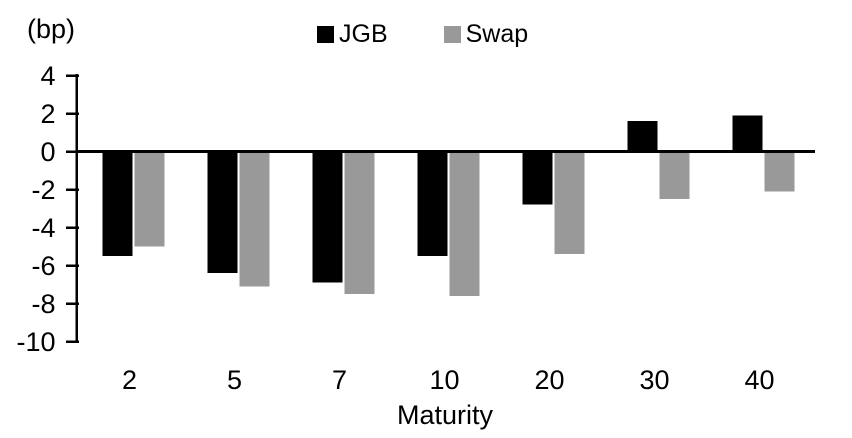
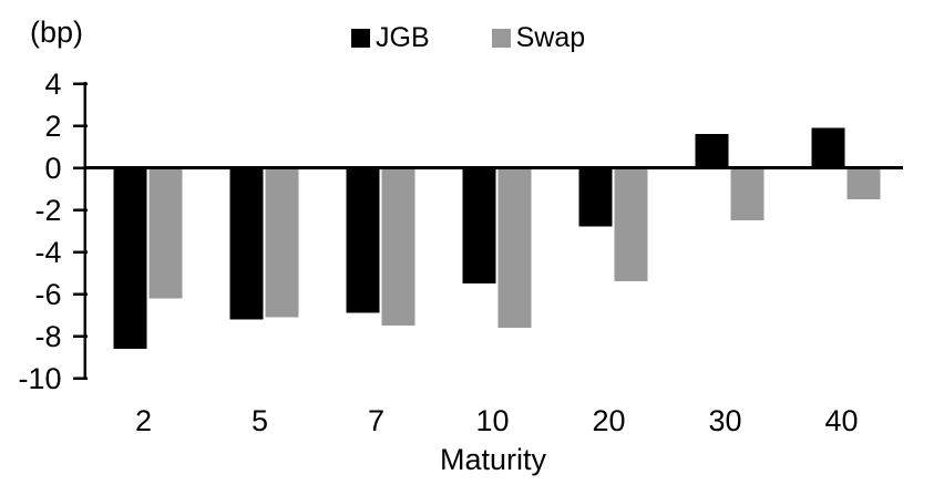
JGB/2: -5.5 -> -8.6
Swap/2: -5.0 -> -6.2
JGB/5: -6.4 -> -7.2
Swap/40: -2.1 -> -1.5
